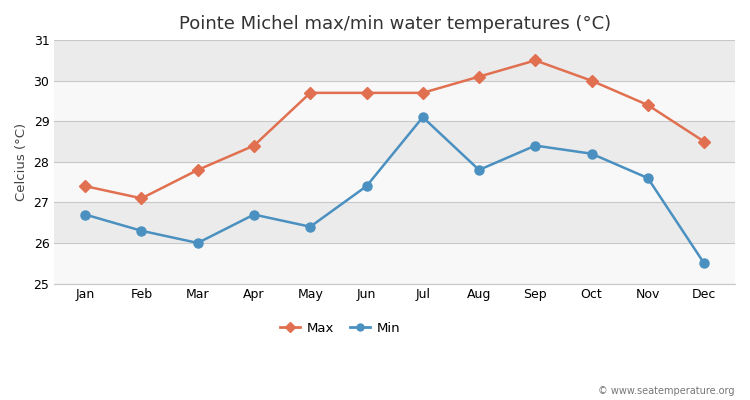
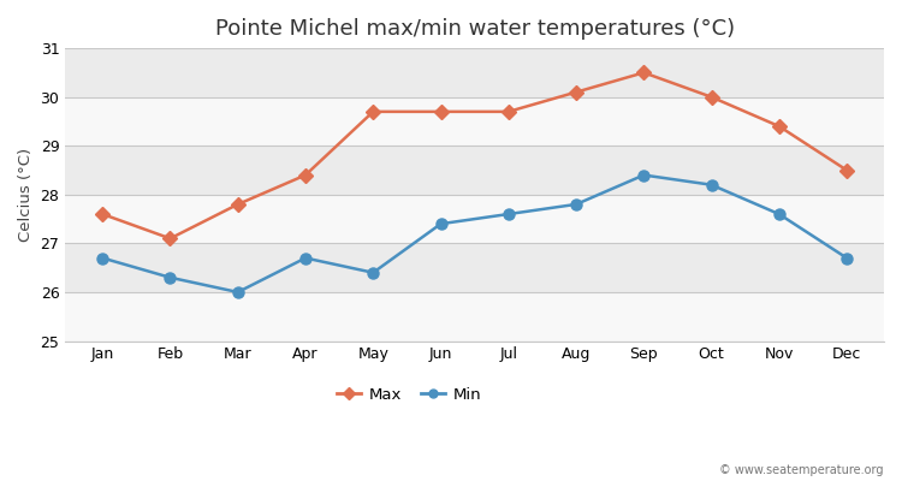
Max/Jan: 27.4 -> 27.6
Min/Jul: 29.1 -> 27.6
Min/Dec: 25.5 -> 26.7
